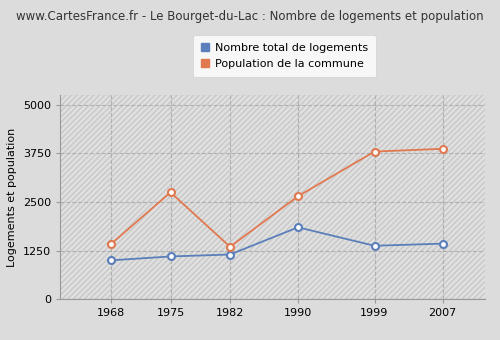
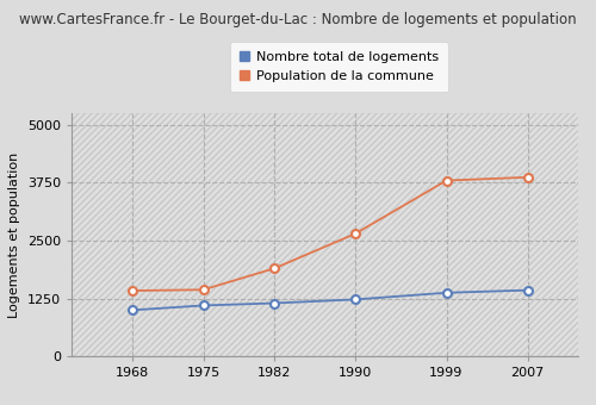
Population de la commune/1975: 2750 -> 1440
Population de la commune/1982: 1350 -> 1900
Nombre total de logements/1990: 1850 -> 1230
